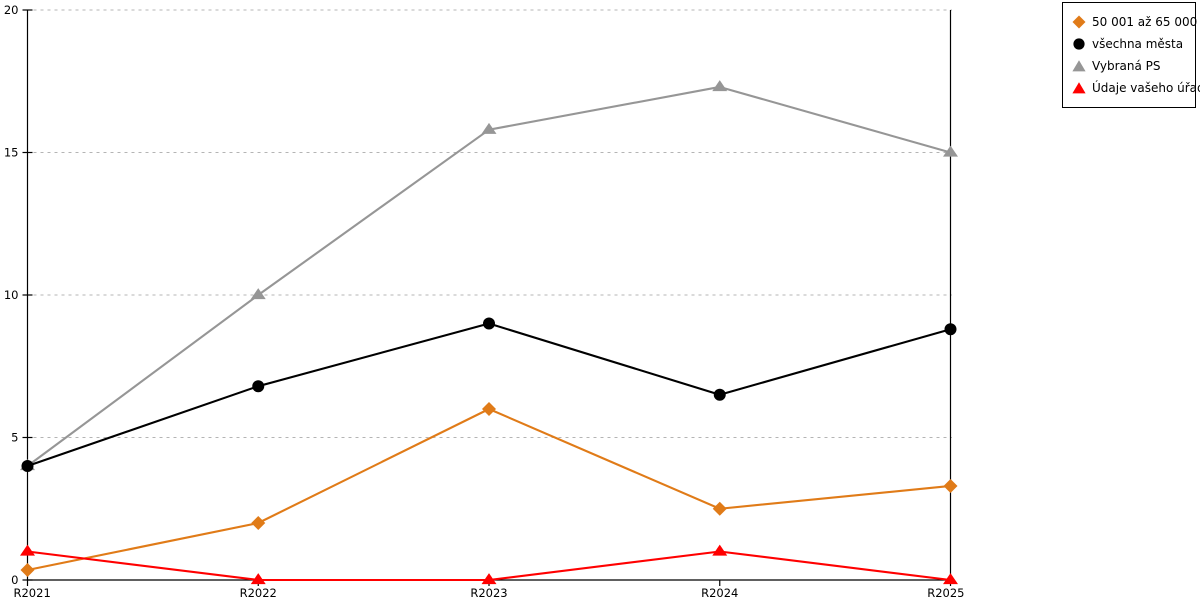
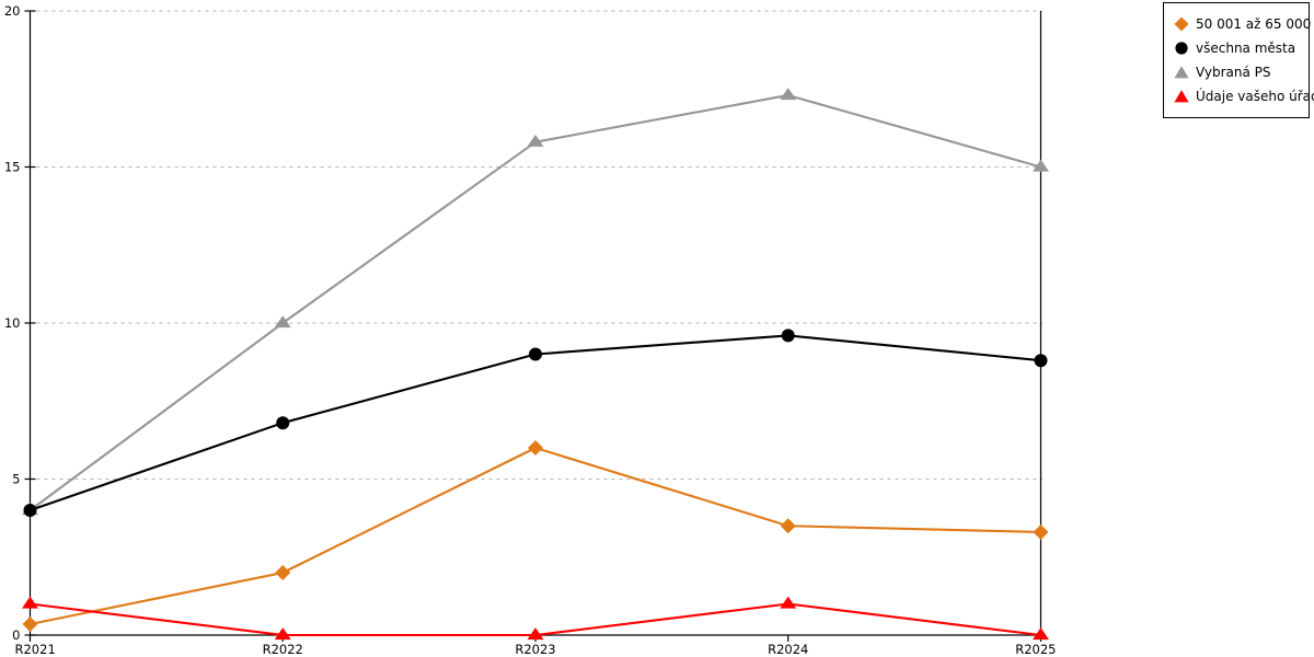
50 001 až 65 000/R2024: 2.5 -> 3.5
všechna města/R2024: 6.5 -> 9.6
